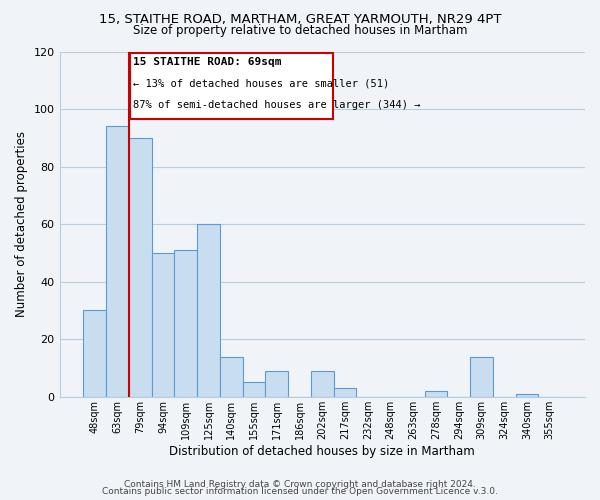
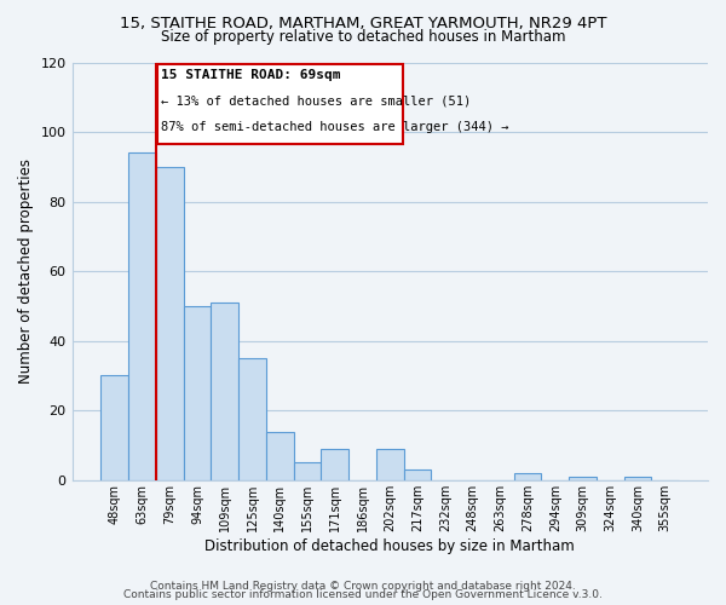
125sqm: 60 -> 35
309sqm: 14 -> 1
